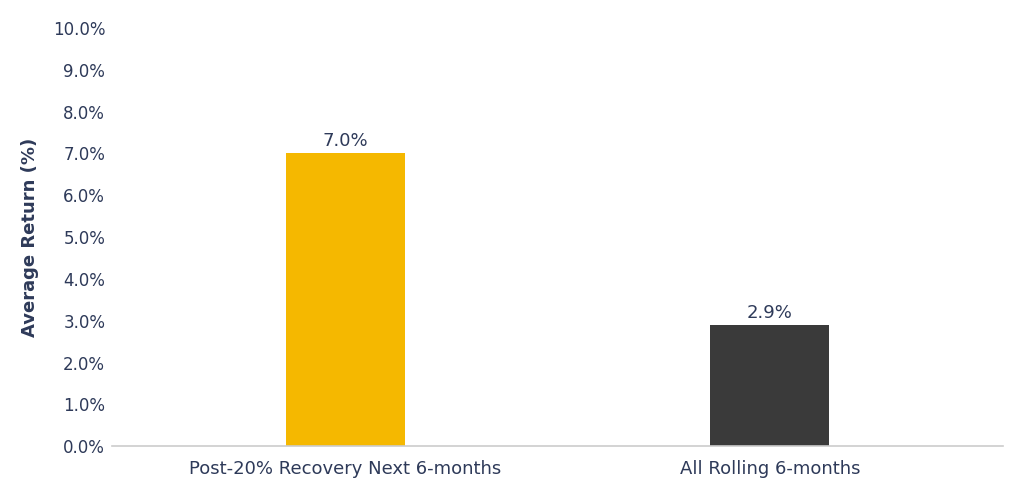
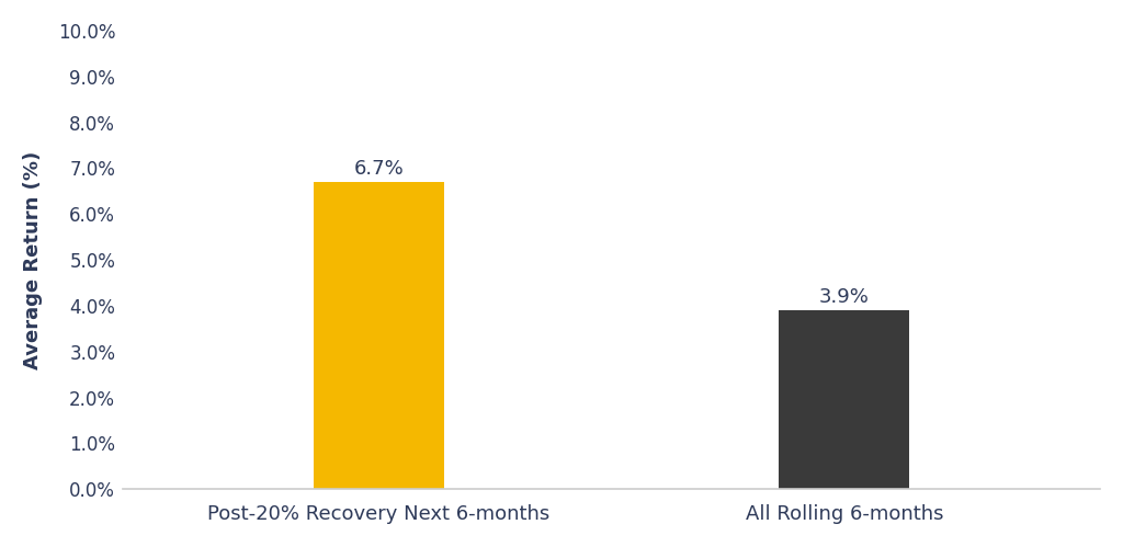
Post-20% Recovery Next 6-months: 7.0% -> 6.7%
All Rolling 6-months: 2.9% -> 3.9%
